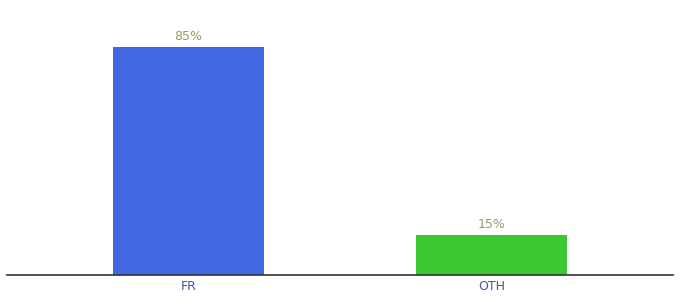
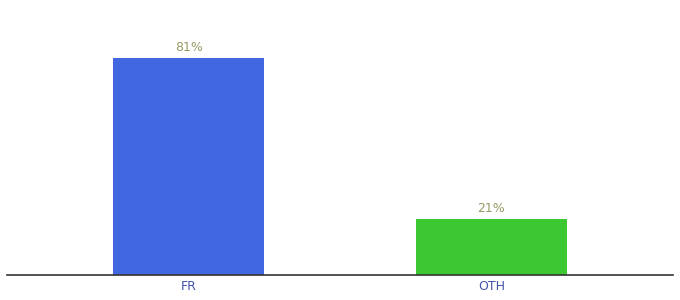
FR: 85% -> 81%
OTH: 15% -> 21%
